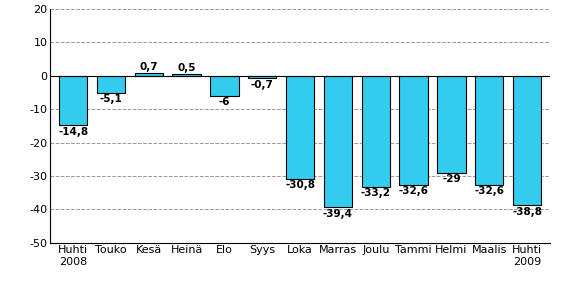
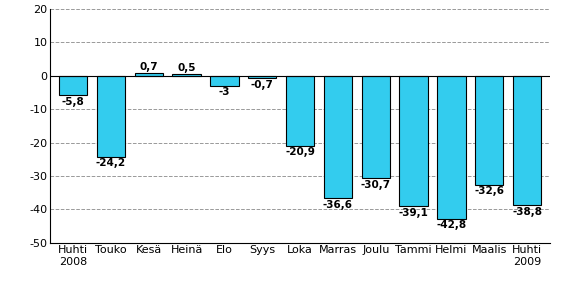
Huhti 2008: -14,8 -> -5,8
Touko: -5,1 -> -24,2
Elo: -6 -> -3
Loka: -30,8 -> -20,9
Marras: -39,4 -> -36,6
Joulu: -33,2 -> -30,7
Tammi: -32,6 -> -39,1
Helmi: -29 -> -42,8
